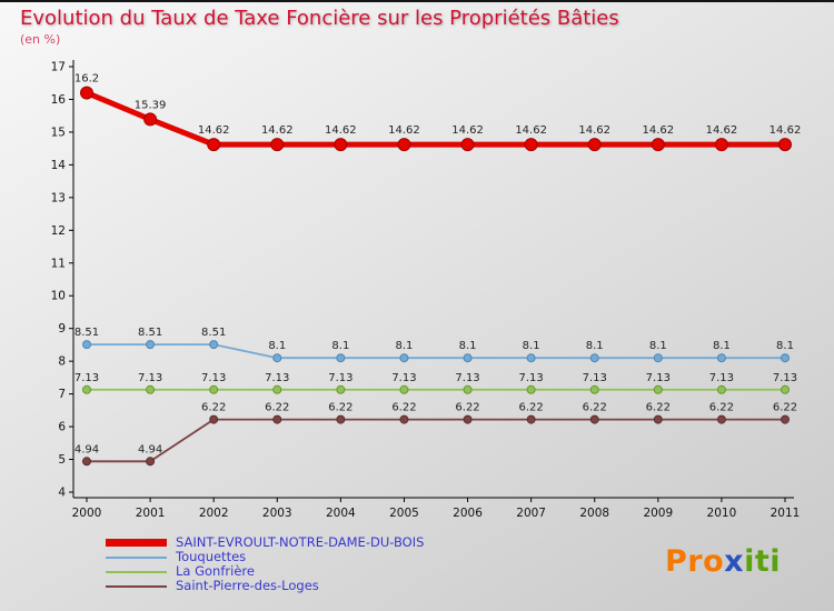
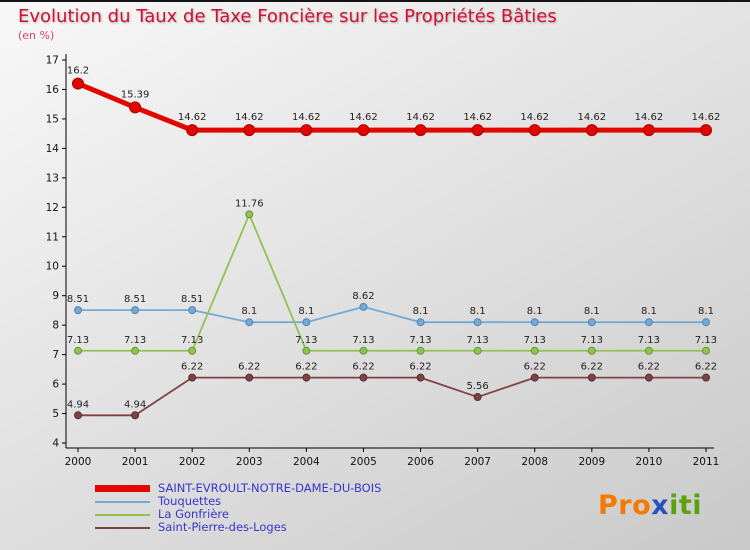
La Gonfrière/2003: 7.13 -> 11.76
Touquettes/2005: 8.1 -> 8.62
Saint-Pierre-des-Loges/2007: 6.22 -> 5.56
